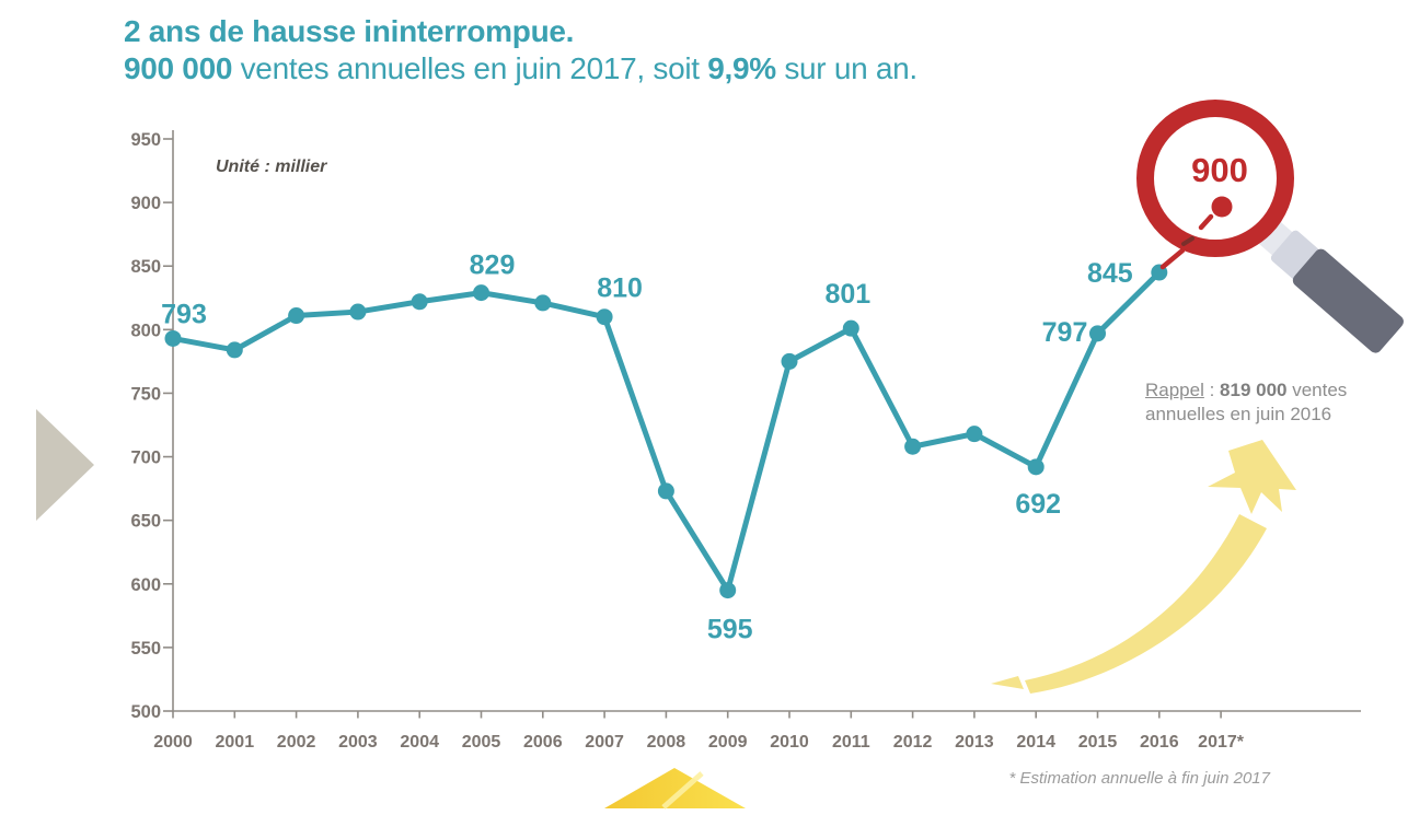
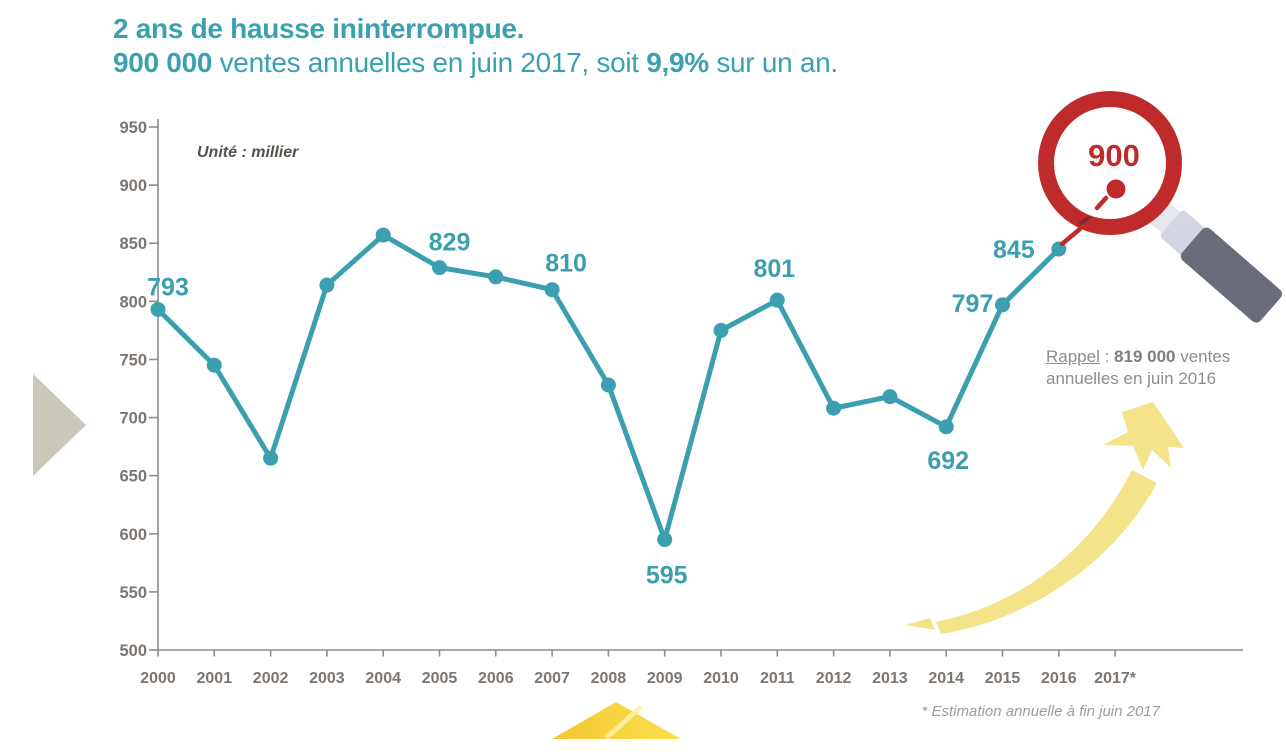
2001: 784 -> 745
2002: 811 -> 665
2004: 822 -> 857
2008: 673 -> 728
